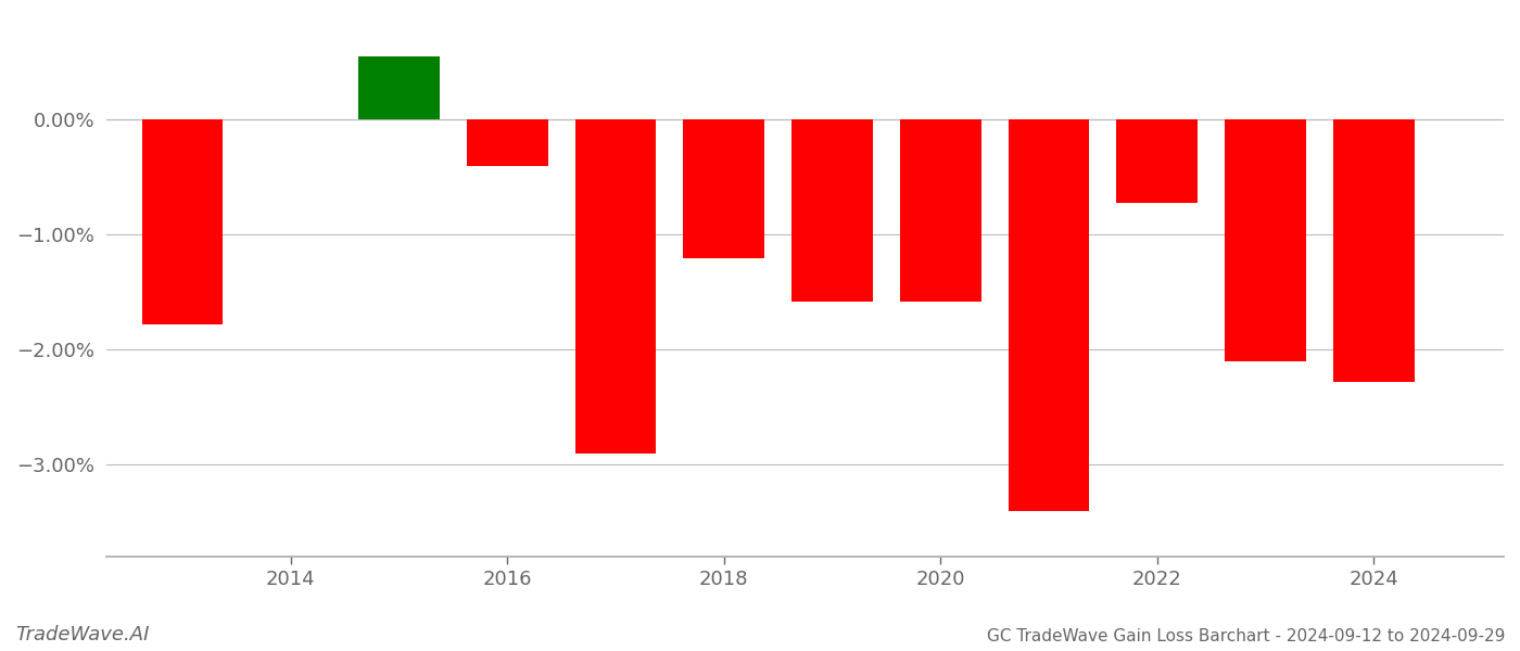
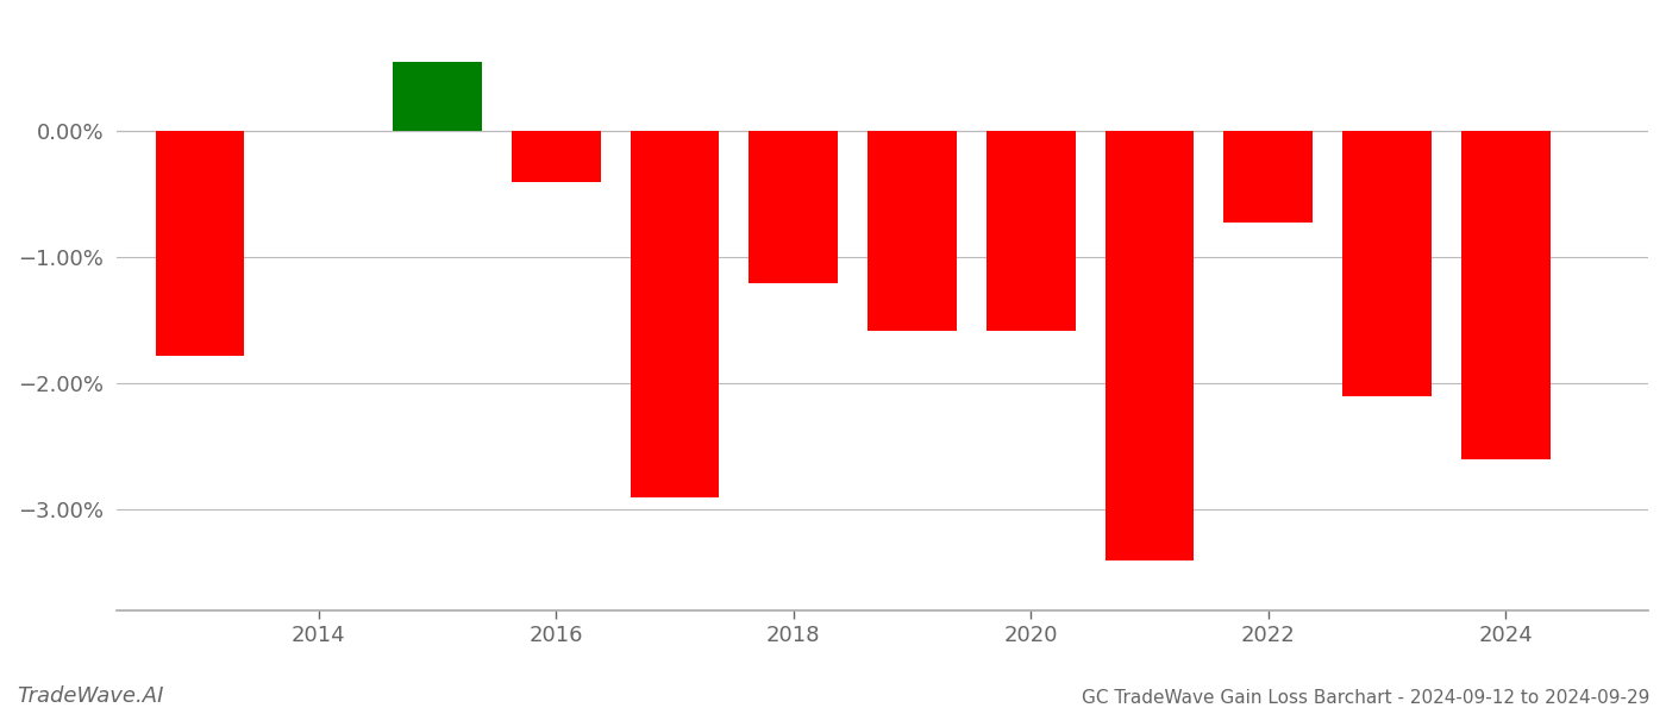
2024: -2.28% -> -2.60%
